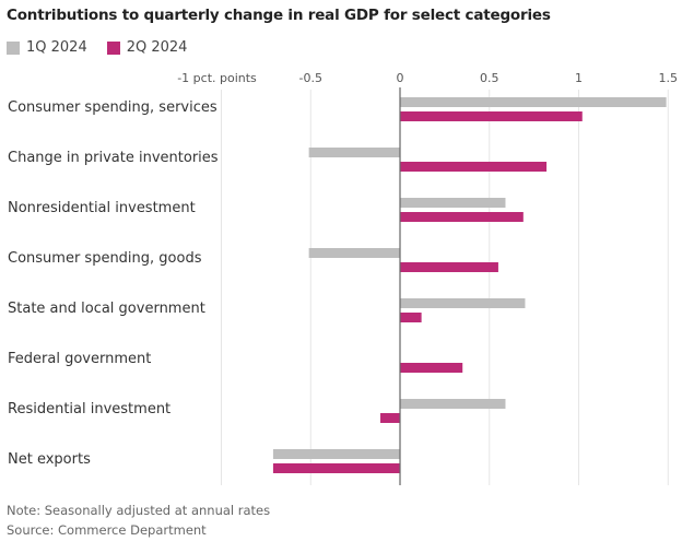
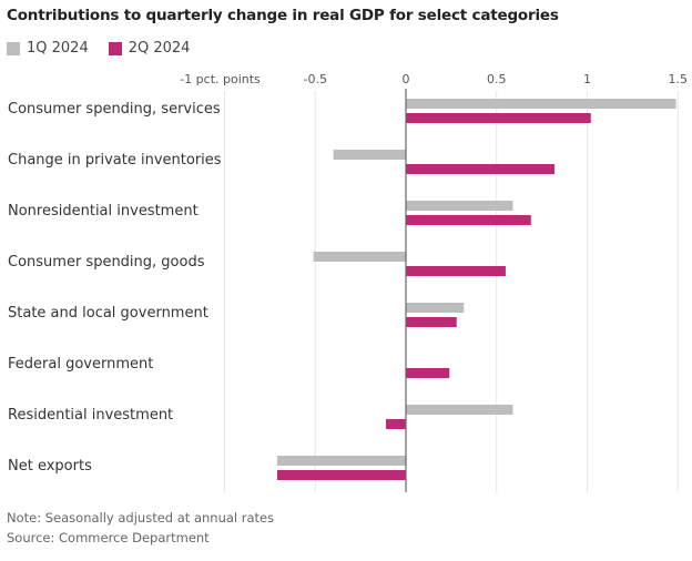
1Q 2024/Change in private inventories: -0.51 -> -0.40
1Q 2024/State and local government: 0.70 -> 0.32
2Q 2024/State and local government: 0.12 -> 0.28
2Q 2024/Federal government: 0.35 -> 0.24
